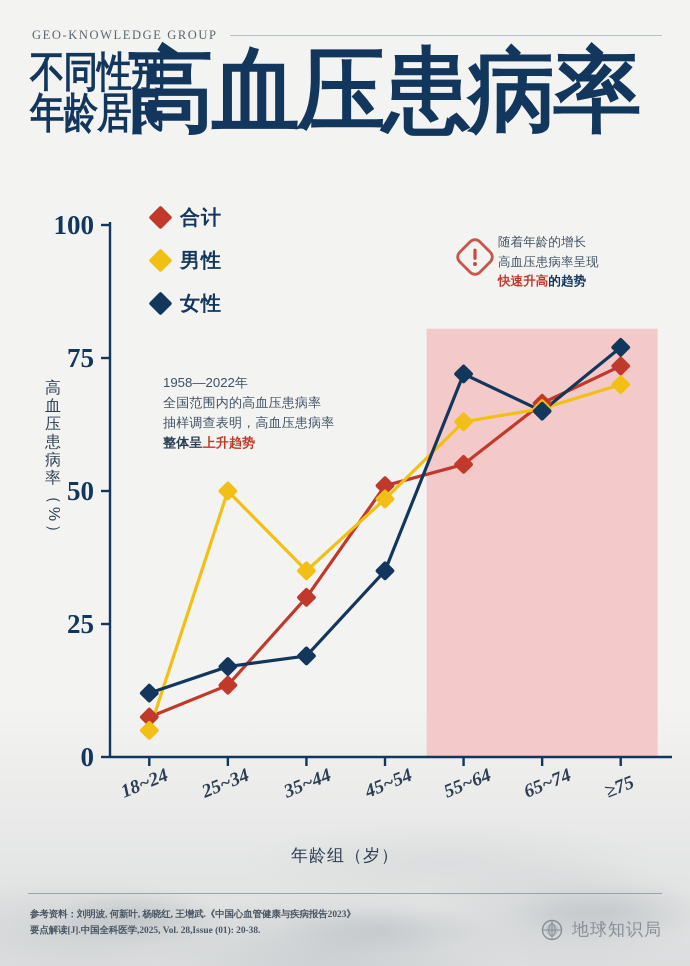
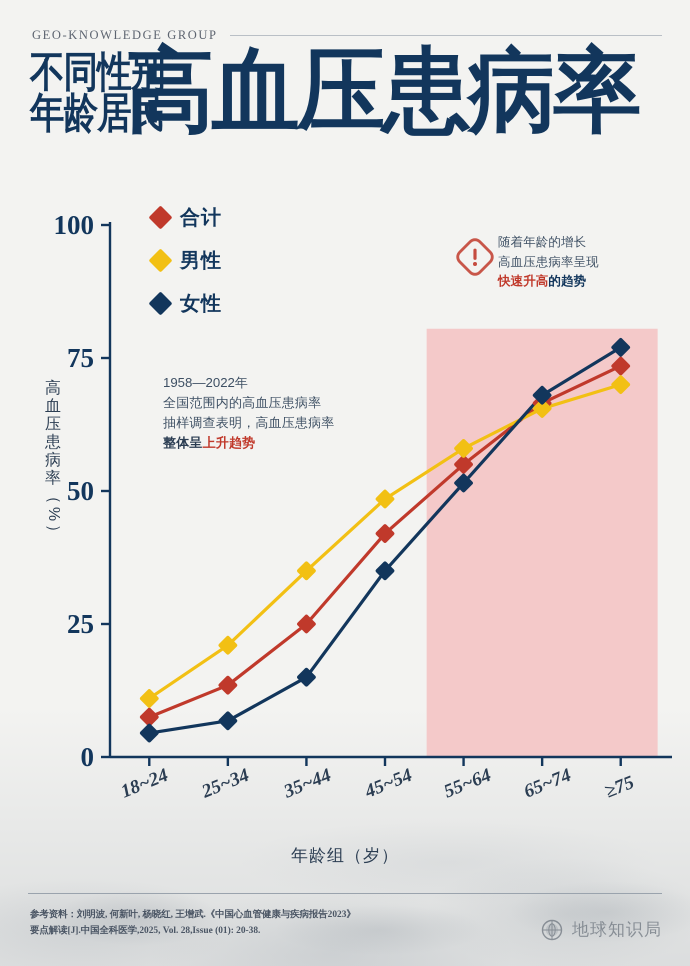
男性/18~24: 5 -> 11
女性/18~24: 12 -> 4
男性/25~34: 50 -> 21
女性/25~34: 17 -> 7
合计/35~44: 30 -> 25
女性/35~44: 19 -> 15
合计/45~54: 51 -> 42
男性/55~64: 63 -> 58
女性/55~64: 72 -> 52
女性/65~74: 65 -> 68
